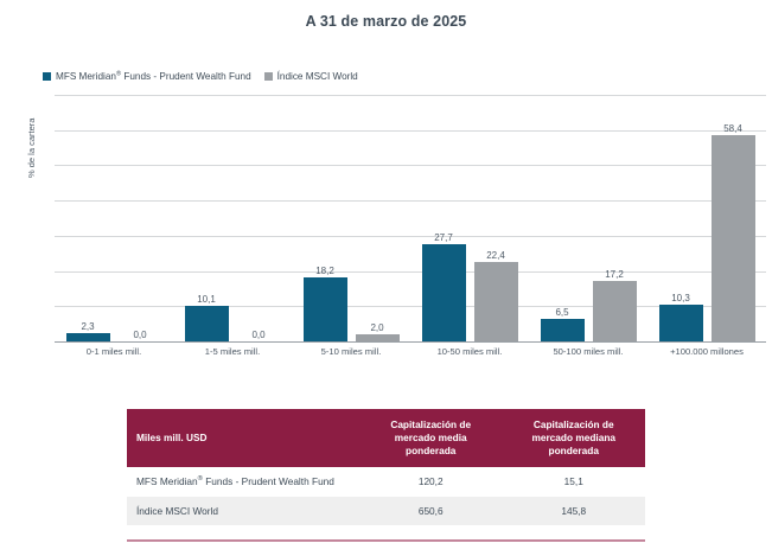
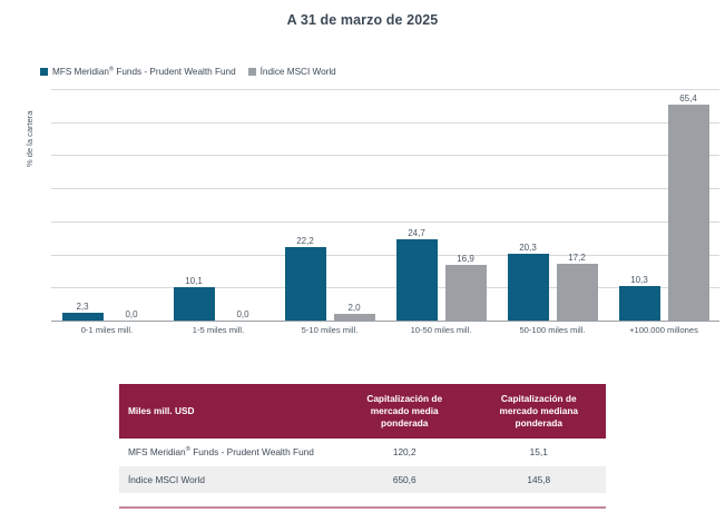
MFS Meridian® Funds - Prudent Wealth Fund/5-10 miles mill.: 18,2 -> 22,2
MFS Meridian® Funds - Prudent Wealth Fund/10-50 miles mill.: 27,7 -> 24,7
Índice MSCI World/10-50 miles mill.: 22,4 -> 16,9
MFS Meridian® Funds - Prudent Wealth Fund/50-100 miles mill.: 6,5 -> 20,3
Índice MSCI World/+100.000 millones: 58,4 -> 65,4
